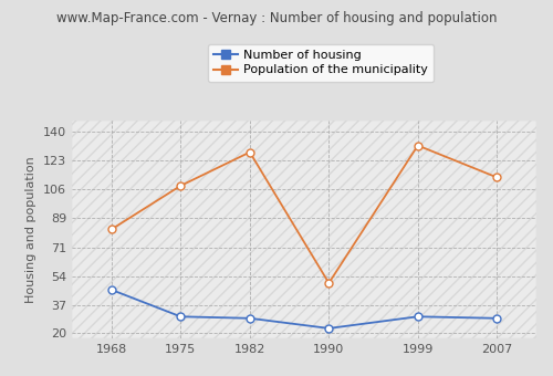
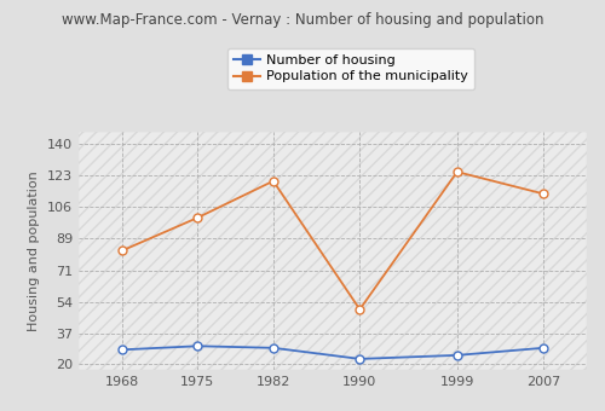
Number of housing/1968: 46 -> 28
Population of the municipality/1975: 108 -> 100
Population of the municipality/1982: 128 -> 120
Number of housing/1999: 30 -> 25
Population of the municipality/1999: 132 -> 125
